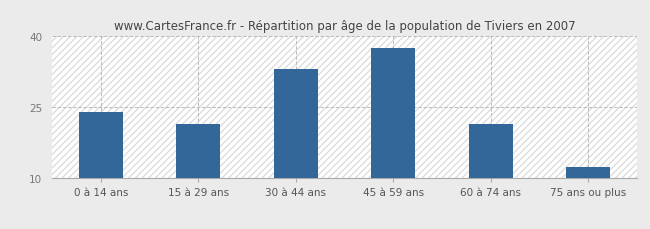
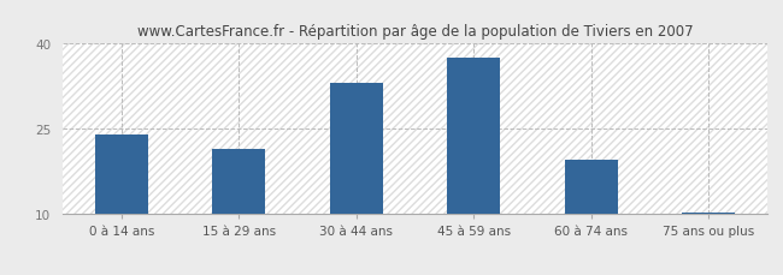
60 à 74 ans: 21.5 -> 19.5
75 ans ou plus: 12.5 -> 10.3
